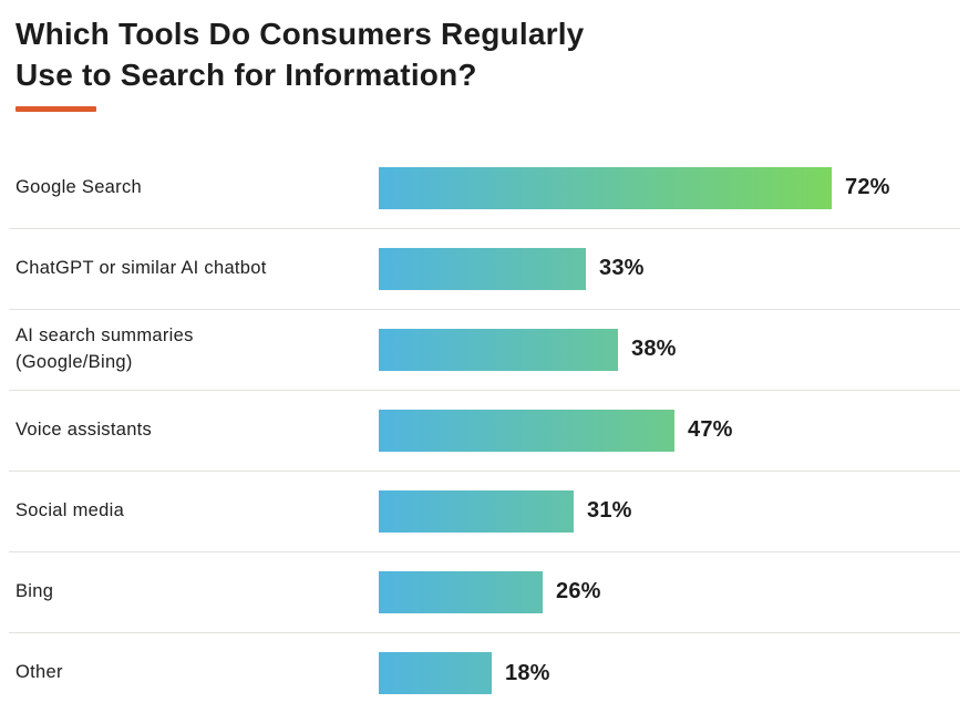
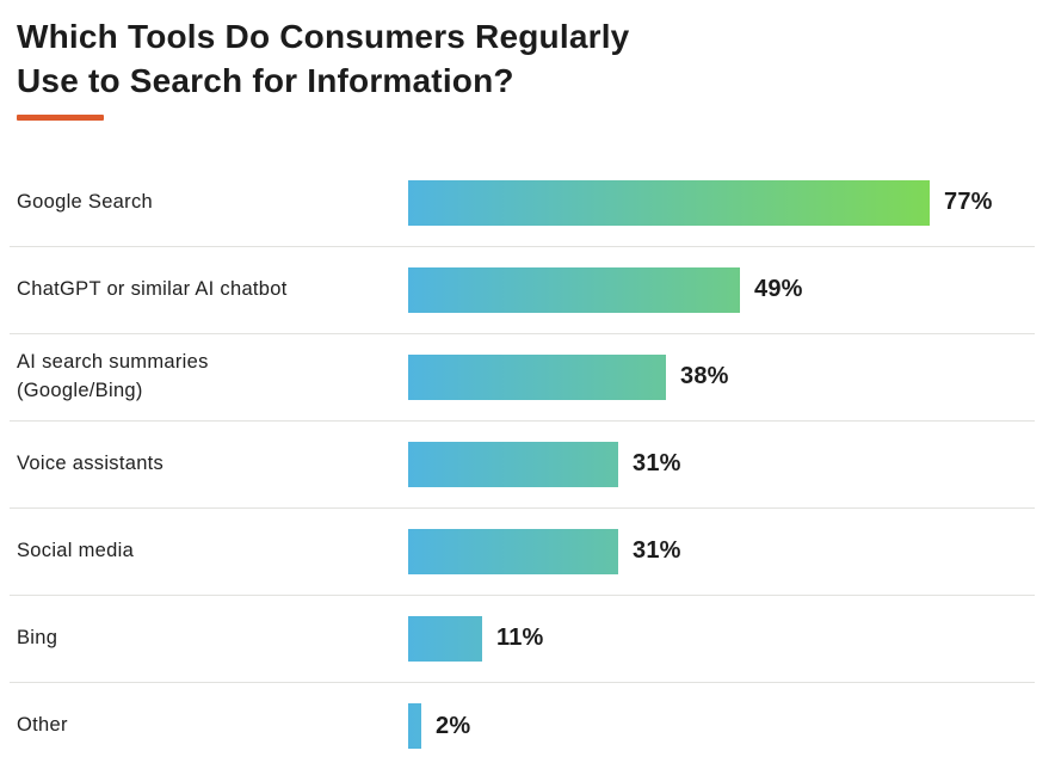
Google Search: 72% -> 77%
ChatGPT or similar AI chatbot: 33% -> 49%
Voice assistants: 47% -> 31%
Bing: 26% -> 11%
Other: 18% -> 2%
